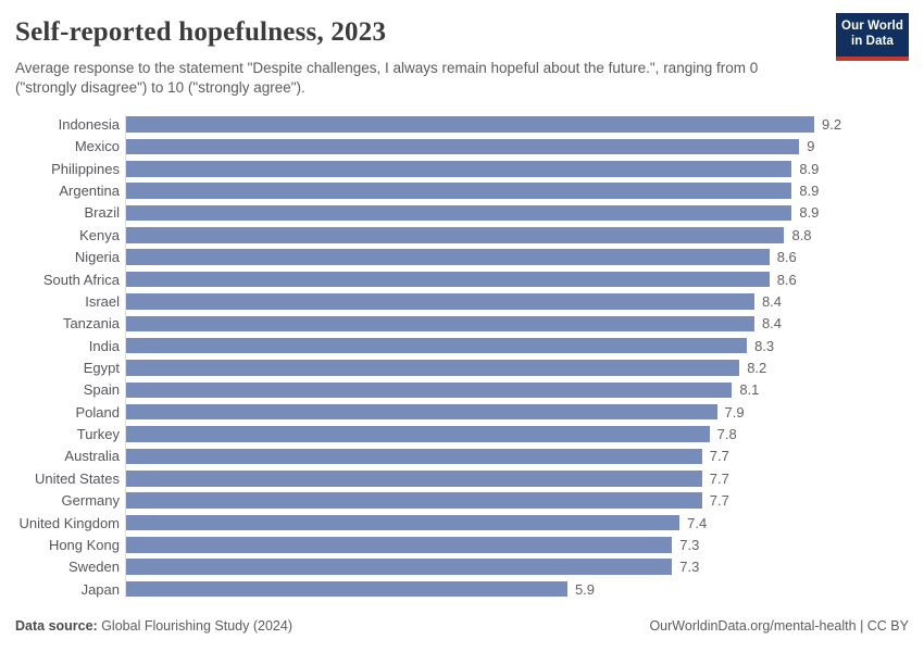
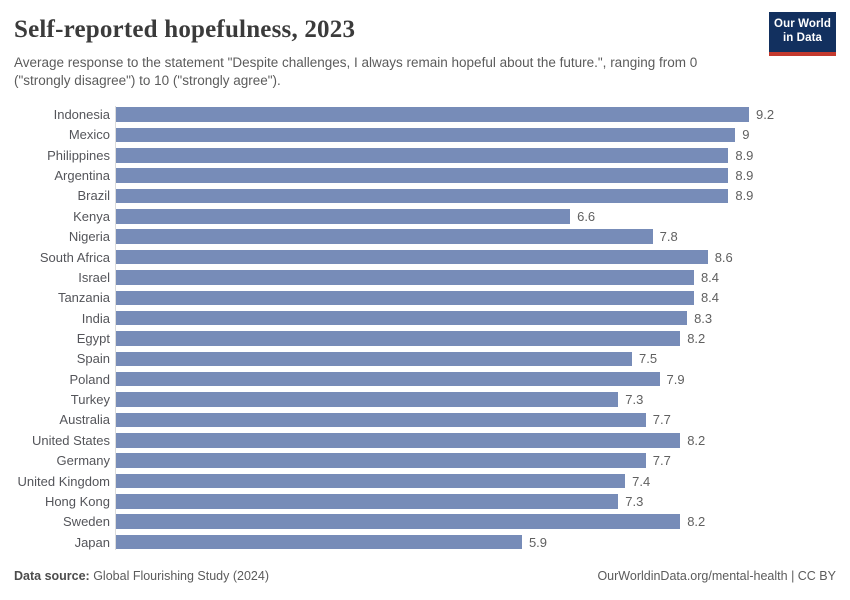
Kenya: 8.8 -> 6.6
Nigeria: 8.6 -> 7.8
Spain: 8.1 -> 7.5
Turkey: 7.8 -> 7.3
United States: 7.7 -> 8.2
Sweden: 7.3 -> 8.2
